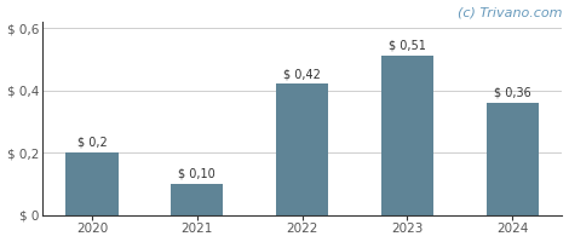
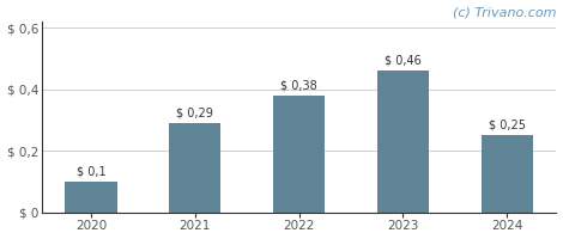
2020: 0,2 -> 0,1
2021: 0,10 -> 0,29
2022: 0,42 -> 0,38
2023: 0,51 -> 0,46
2024: 0,36 -> 0,25
